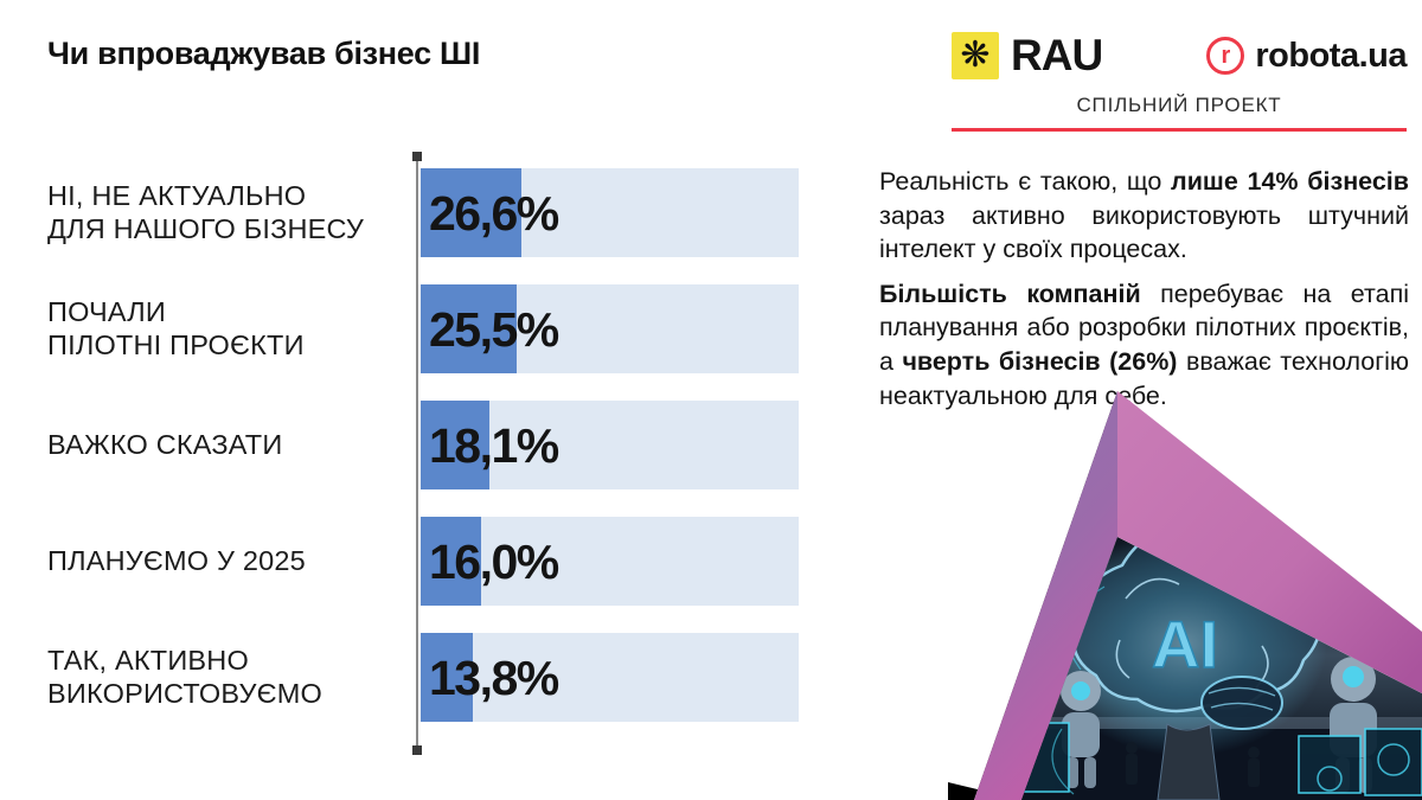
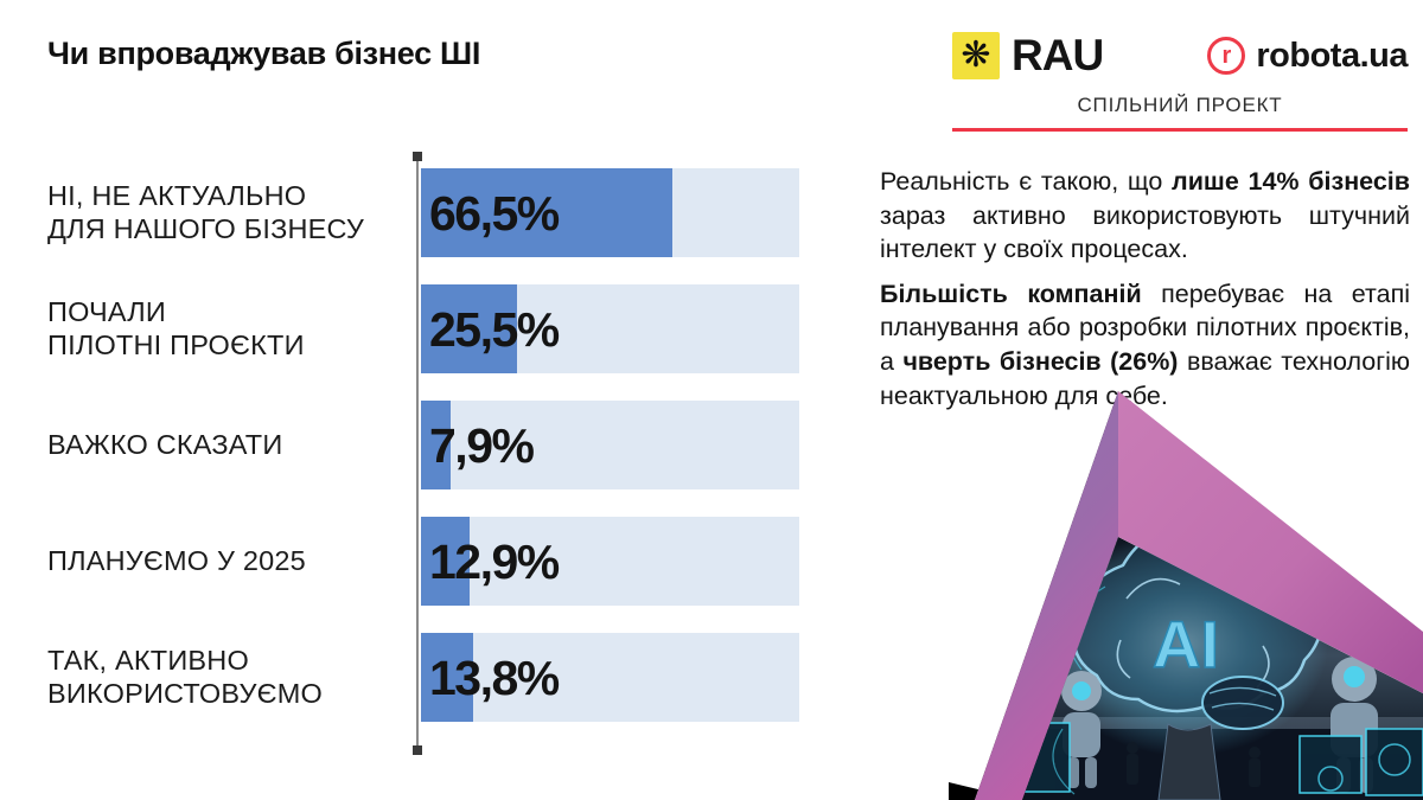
НІ, НЕ АКТУАЛЬНО ДЛЯ НАШОГО БІЗНЕСУ: 26,6% -> 66,5%
ВАЖКО СКАЗАТИ: 18,1% -> 7,9%
ПЛАНУЄМО У 2025: 16,0% -> 12,9%
